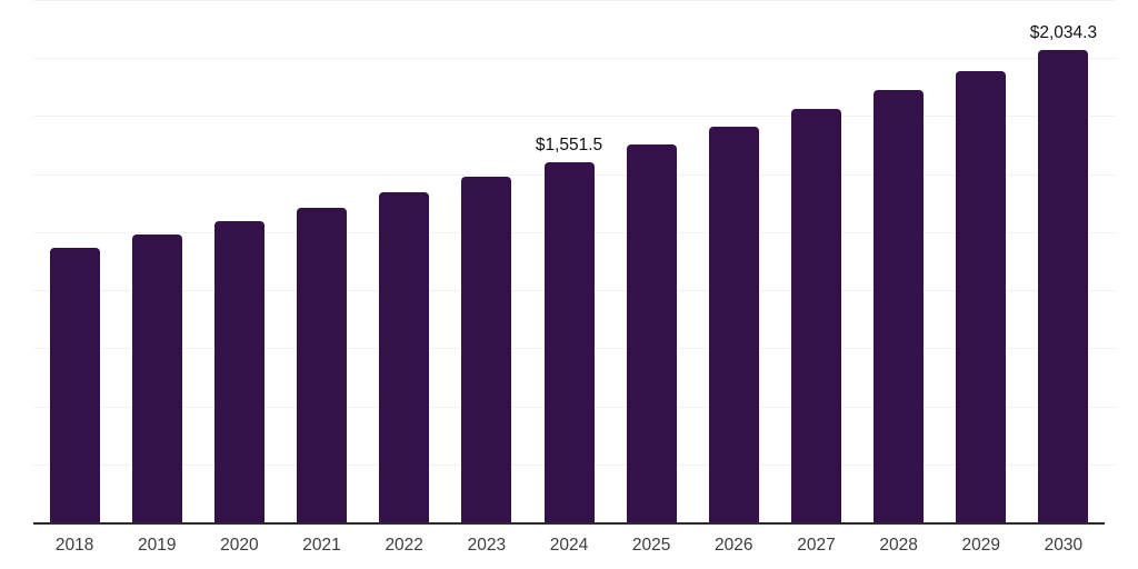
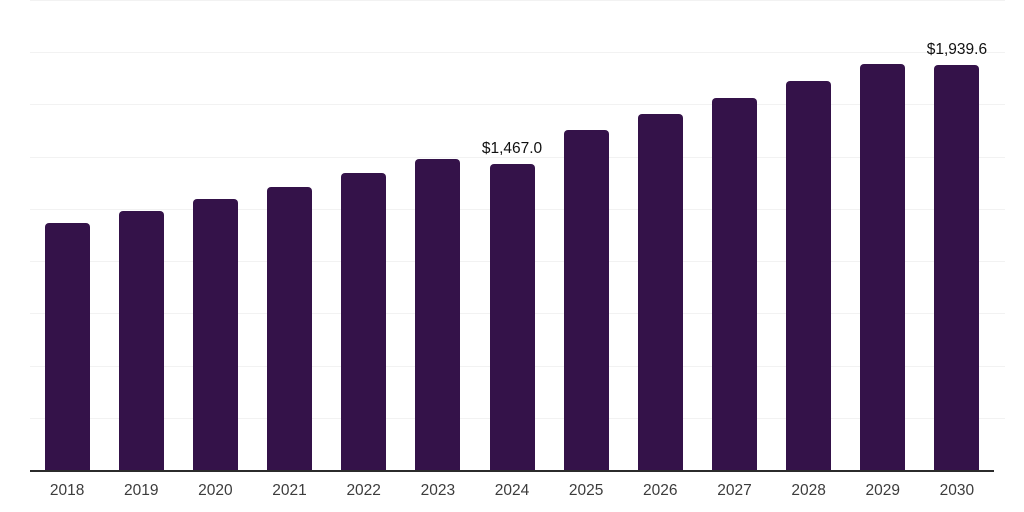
2024: $1,551.5 -> $1,467.0
2030: $2,034.3 -> $1,939.6
